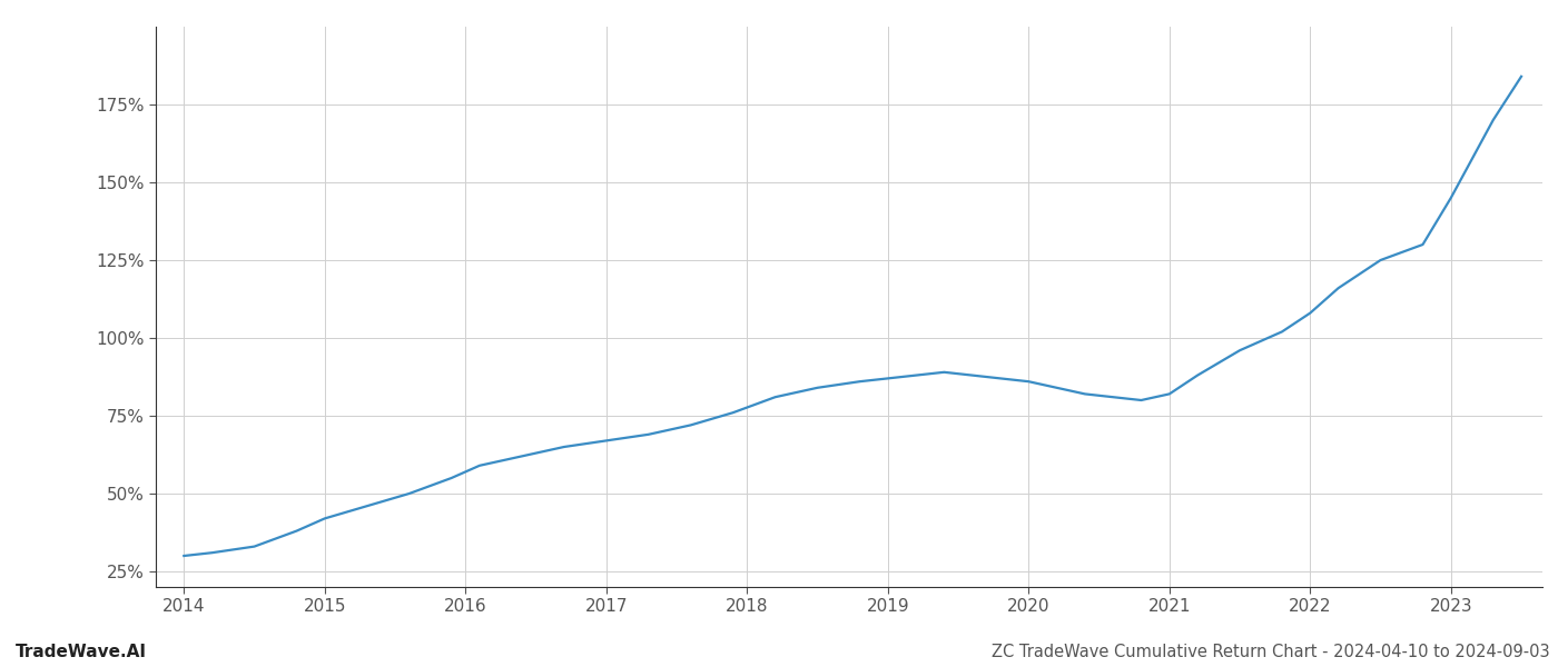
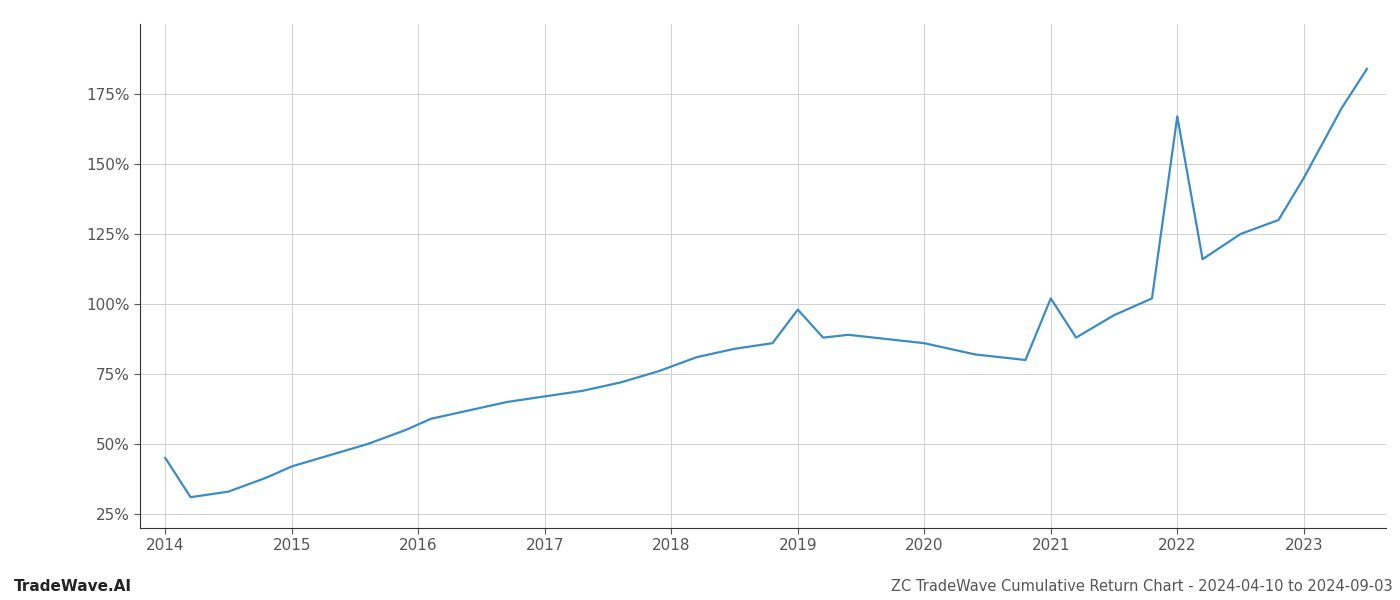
2014: 30% -> 45%
2019: 87% -> 98%
2021: 82% -> 102%
2022: 108% -> 167%
